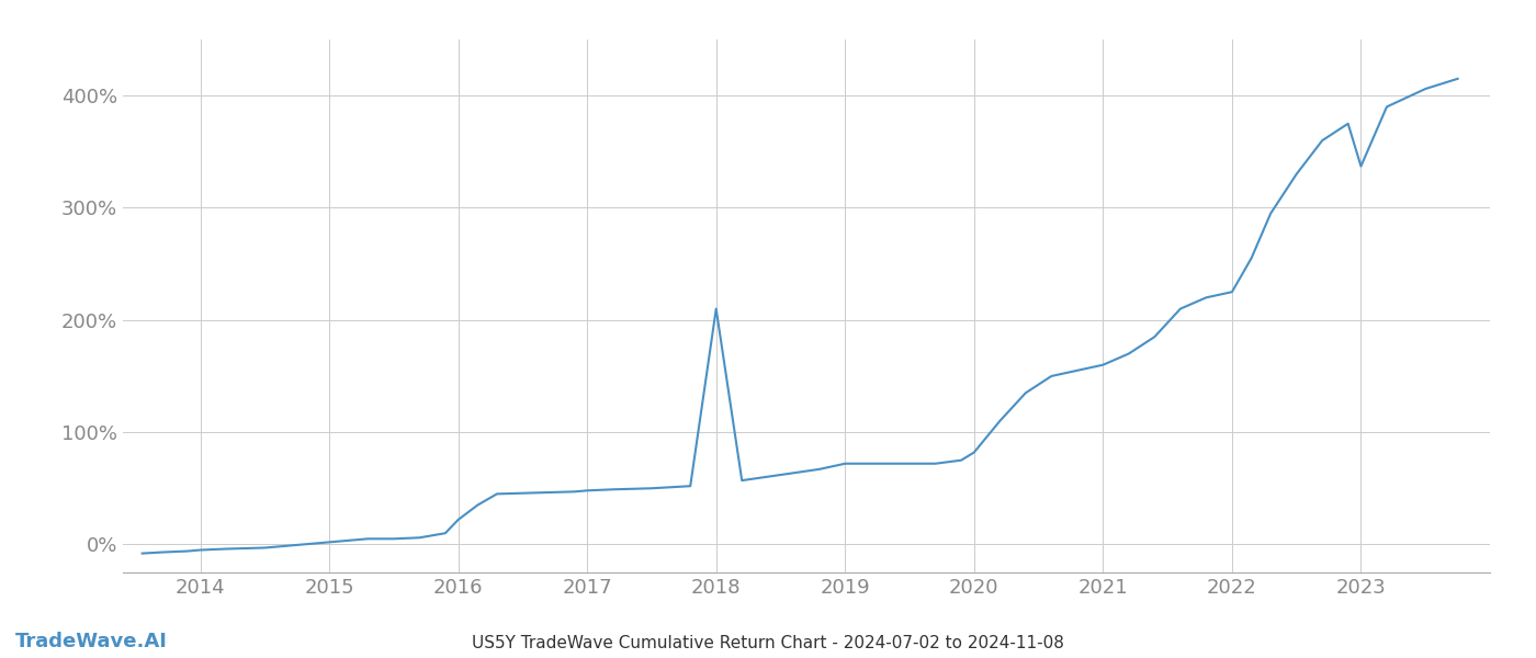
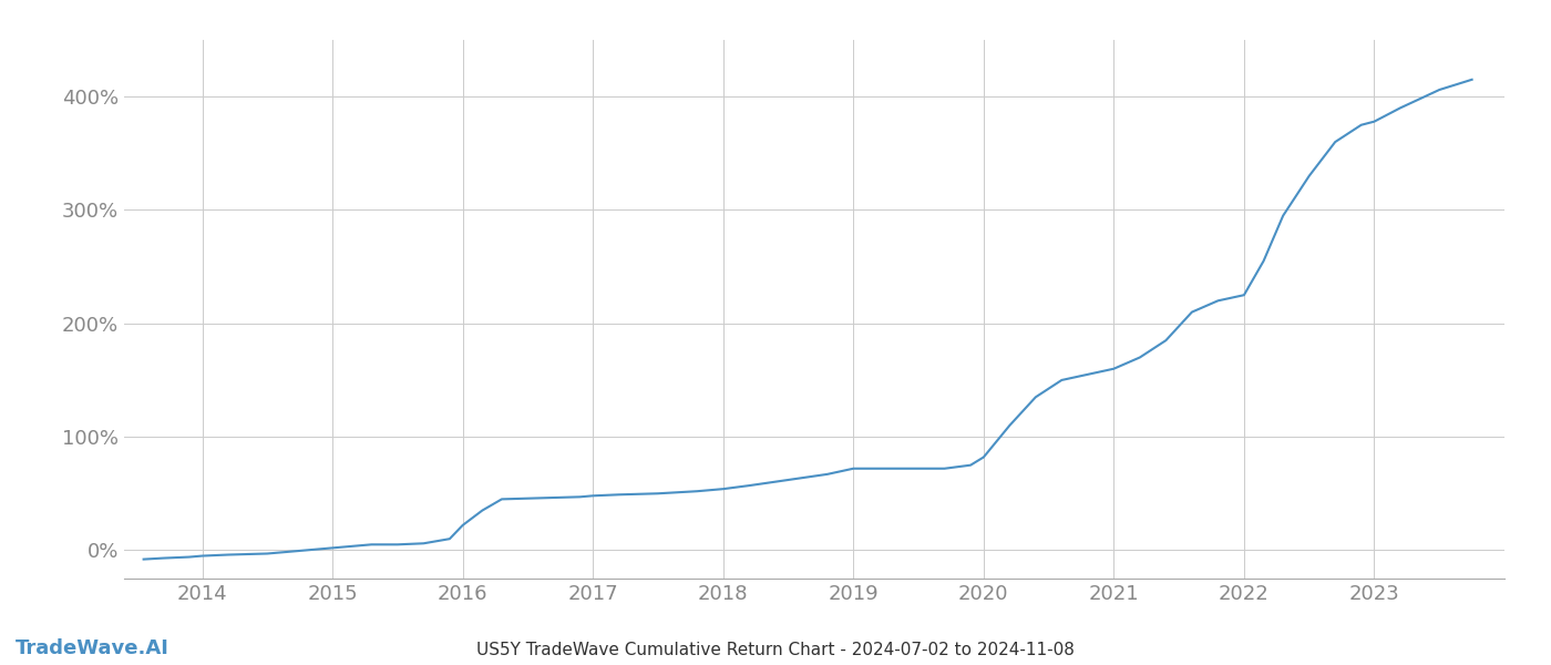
2018: 210% -> 54%
2023: 337% -> 378%
